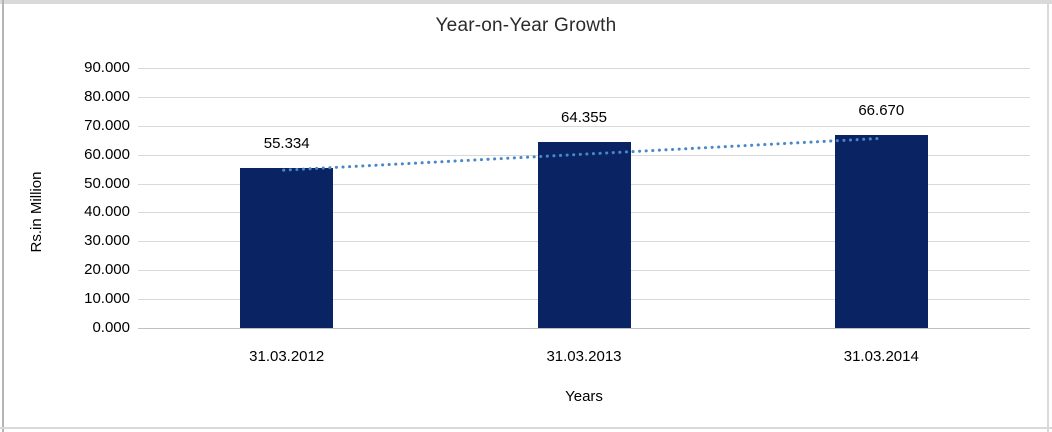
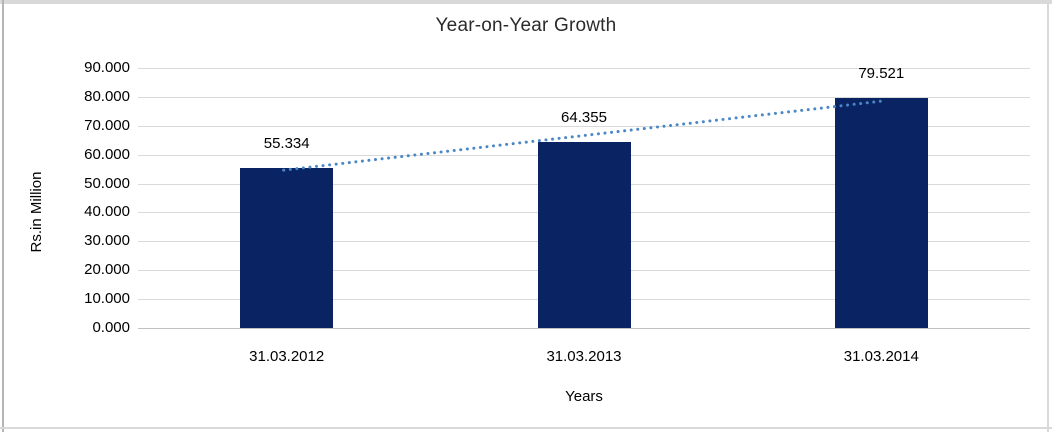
31.03.2014: 66.670 -> 79.521
